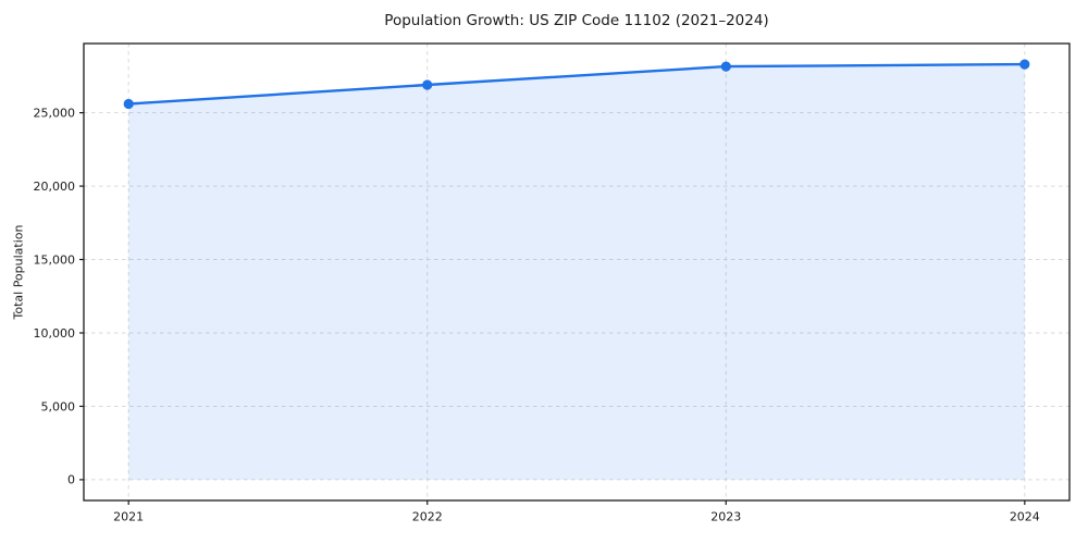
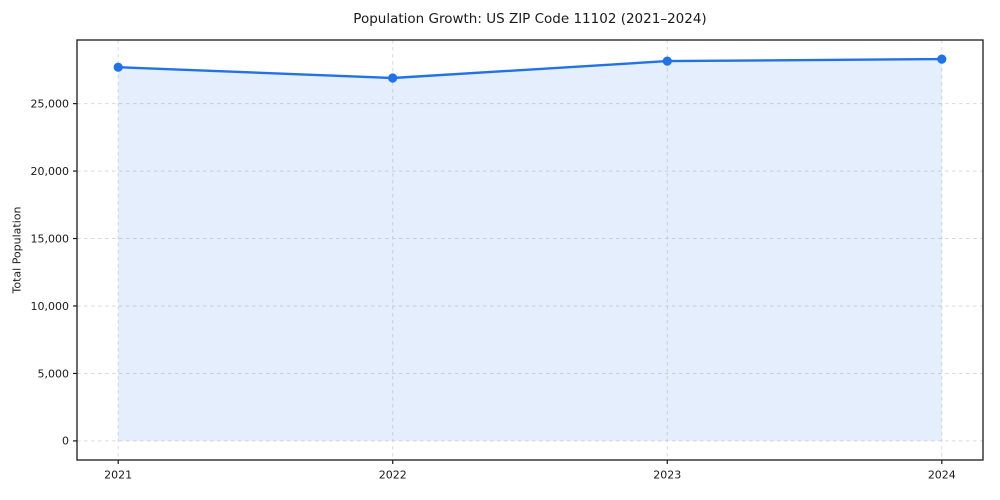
2021: 25600 -> 27700
